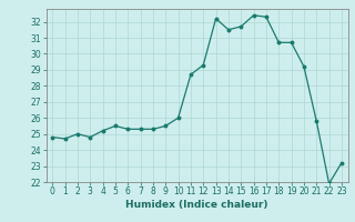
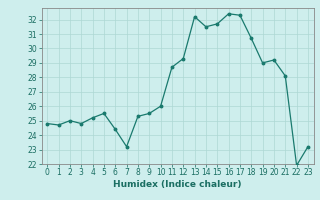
6: 25.3 -> 24.4
7: 25.3 -> 23.2
19: 30.7 -> 29.0
21: 25.8 -> 28.1
